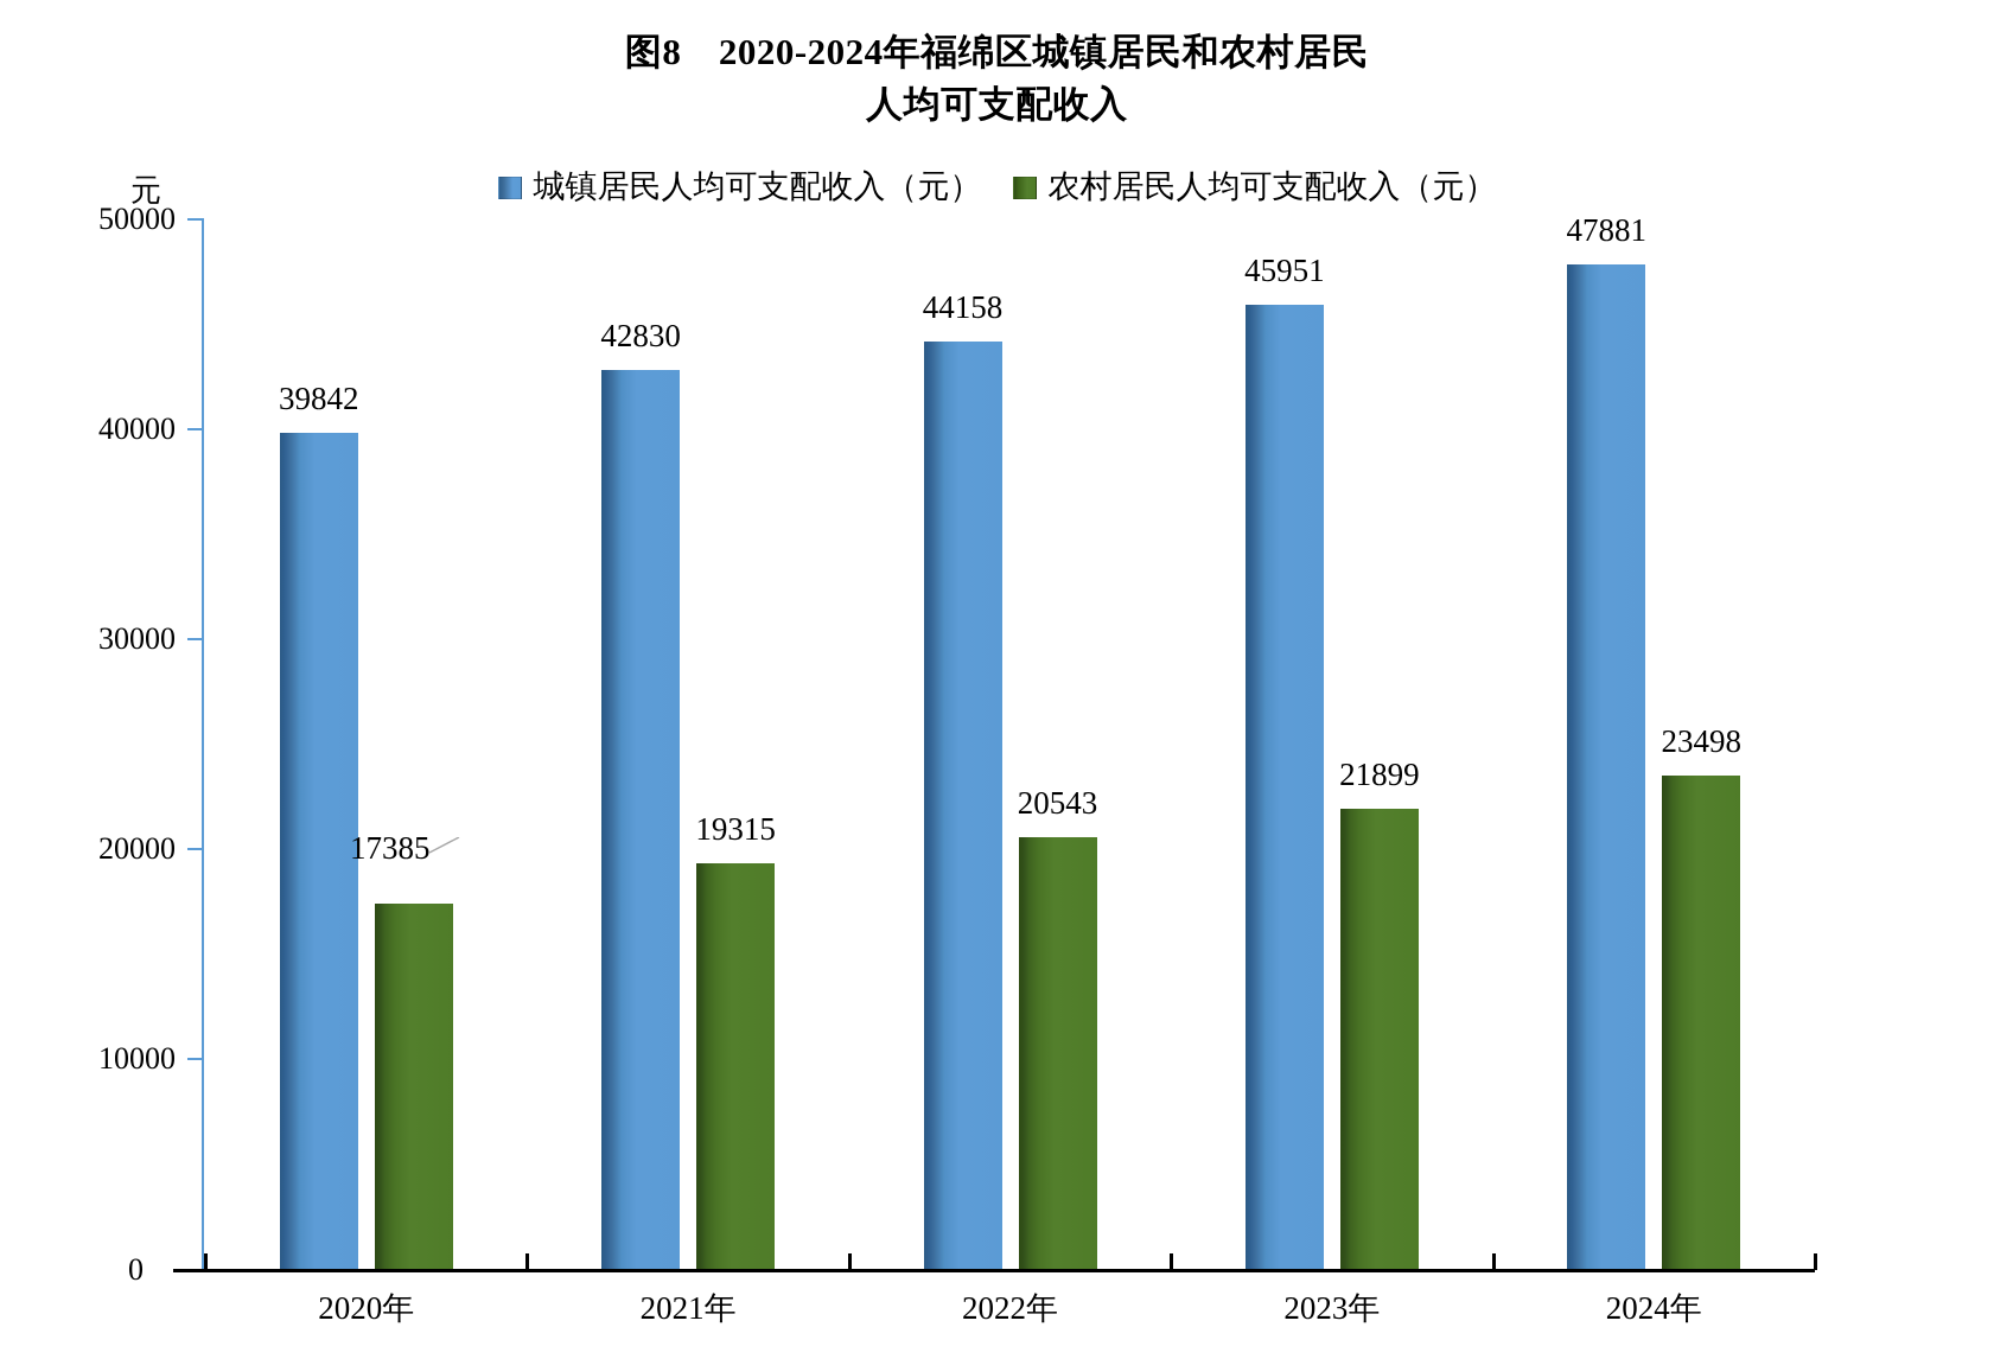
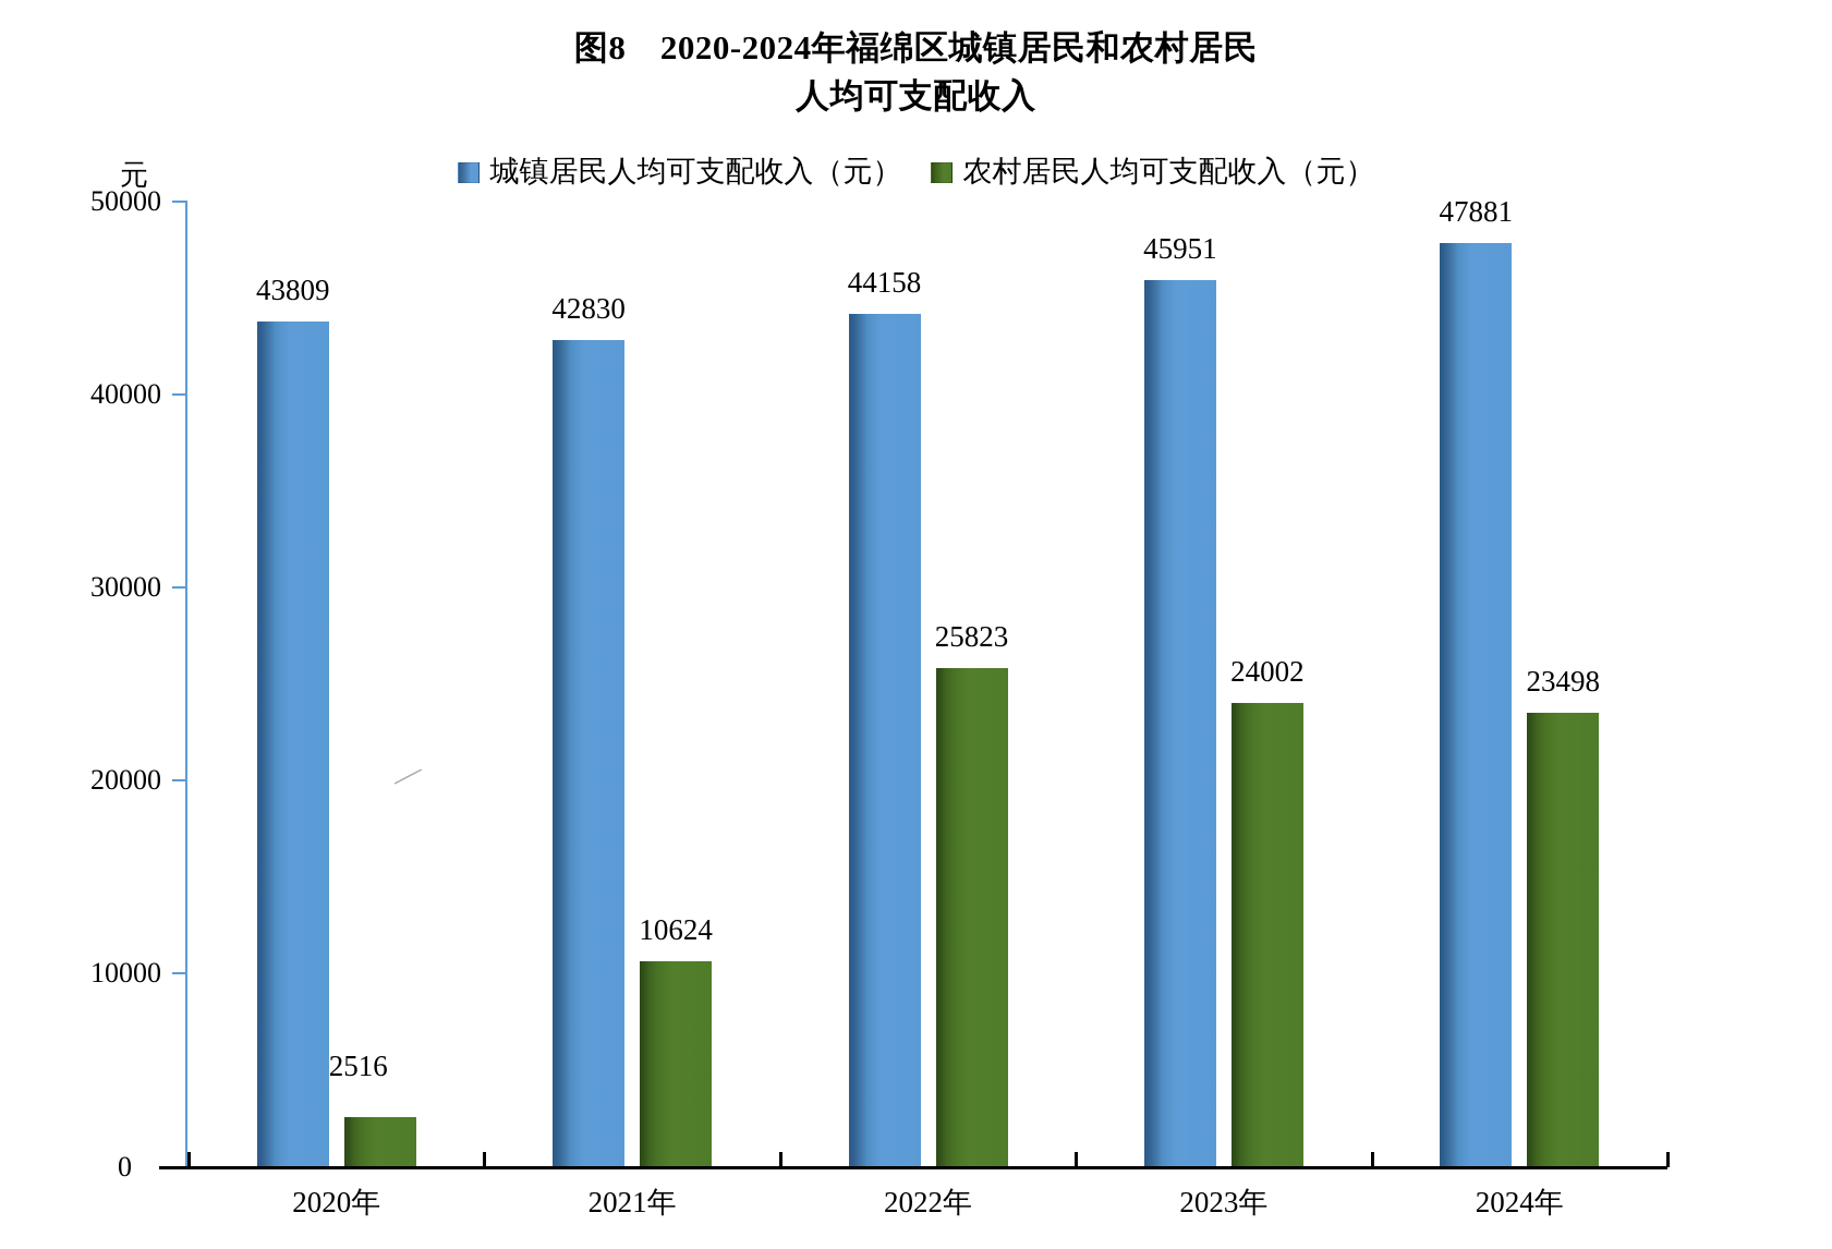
城镇居民人均可支配收入（元）/2020年: 39842 -> 43809
农村居民人均可支配收入（元）/2020年: 17385 -> 2516
农村居民人均可支配收入（元）/2021年: 19315 -> 10624
农村居民人均可支配收入（元）/2022年: 20543 -> 25823
农村居民人均可支配收入（元）/2023年: 21899 -> 24002
